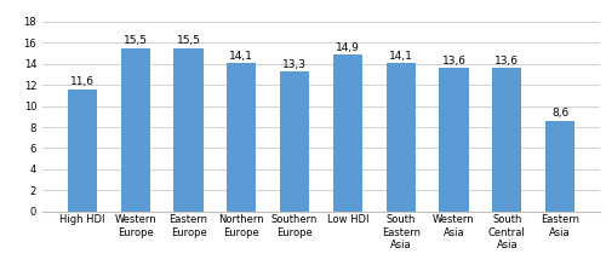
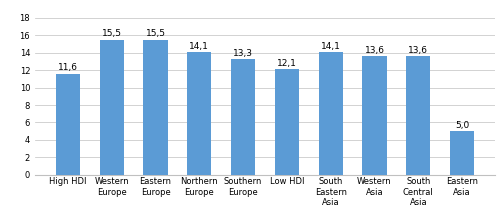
Low HDI: 14,9 -> 12,1
Eastern Asia: 8,6 -> 5,0
